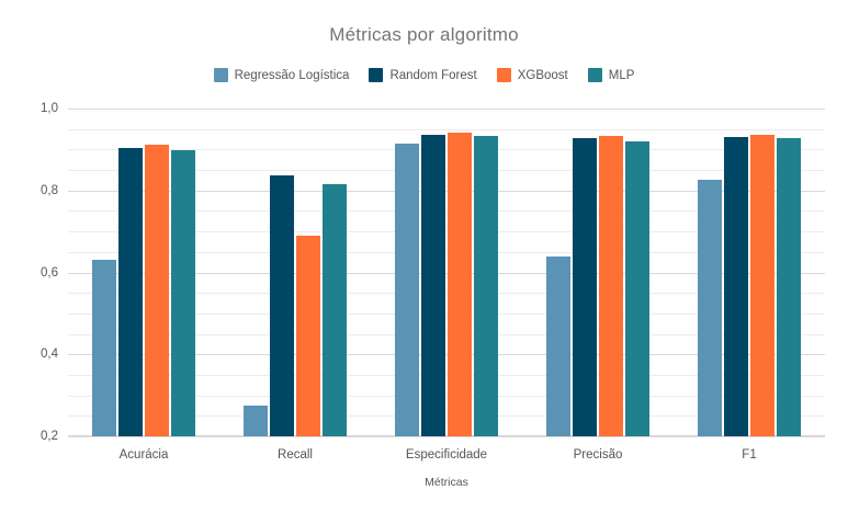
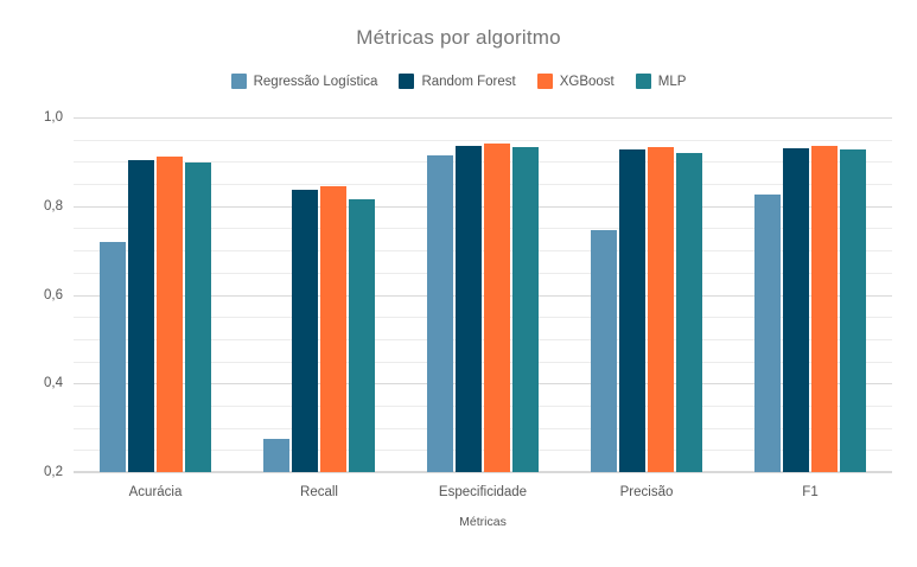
Regressão Logística/Acurácia: 0,63 -> 0,72
XGBoost/Recall: 0,69 -> 0,84
Regressão Logística/Precisão: 0,64 -> 0,74
